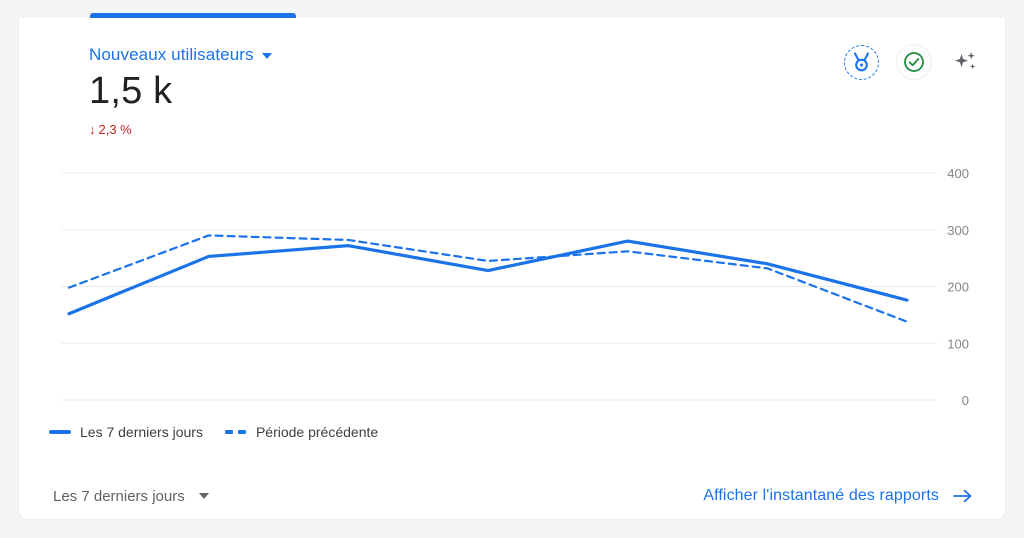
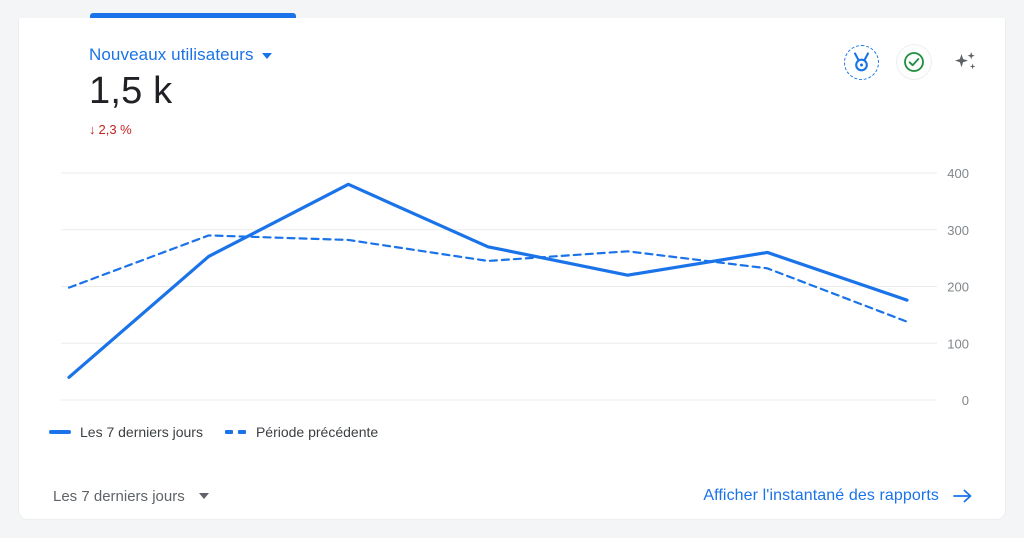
Les 7 derniers jours/11: 150 -> 40
Les 7 derniers jours/13: 270 -> 380
Les 7 derniers jours/14: 230 -> 270
Les 7 derniers jours/15: 280 -> 220
Les 7 derniers jours/16: 240 -> 260
